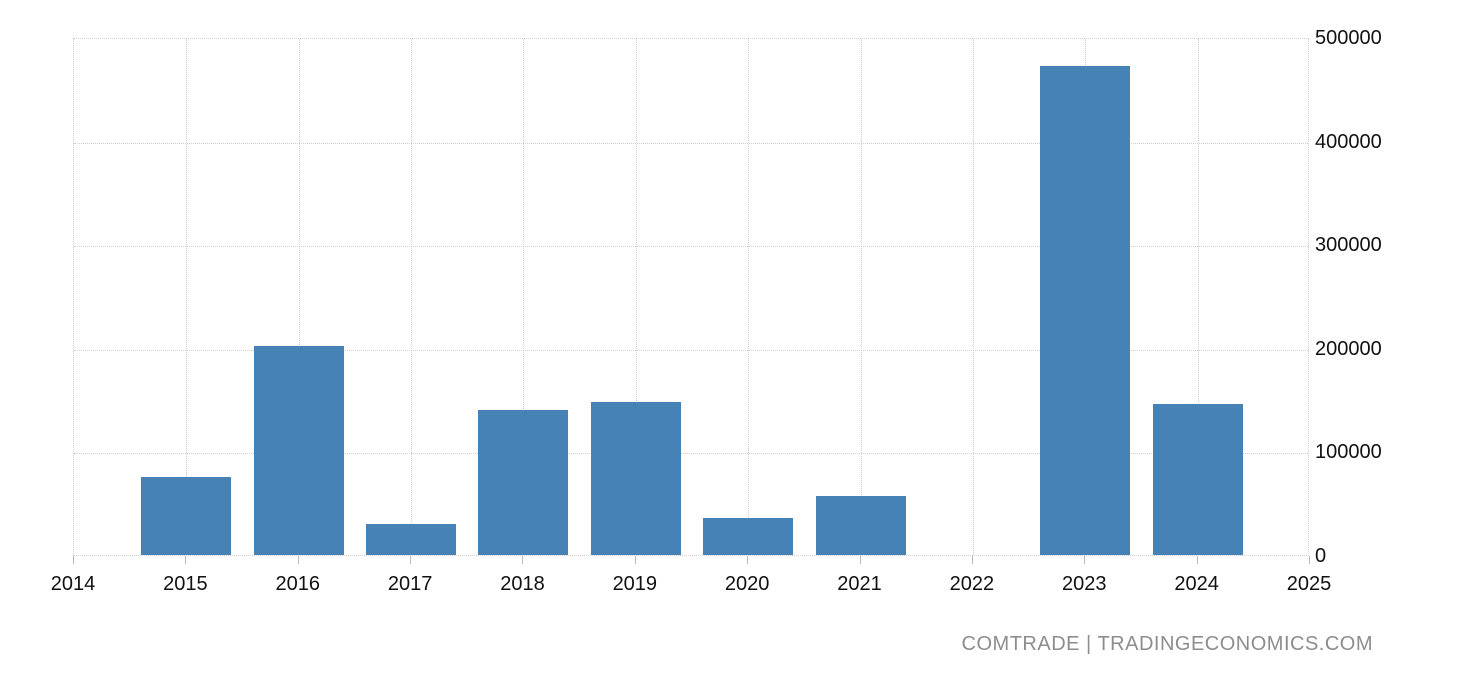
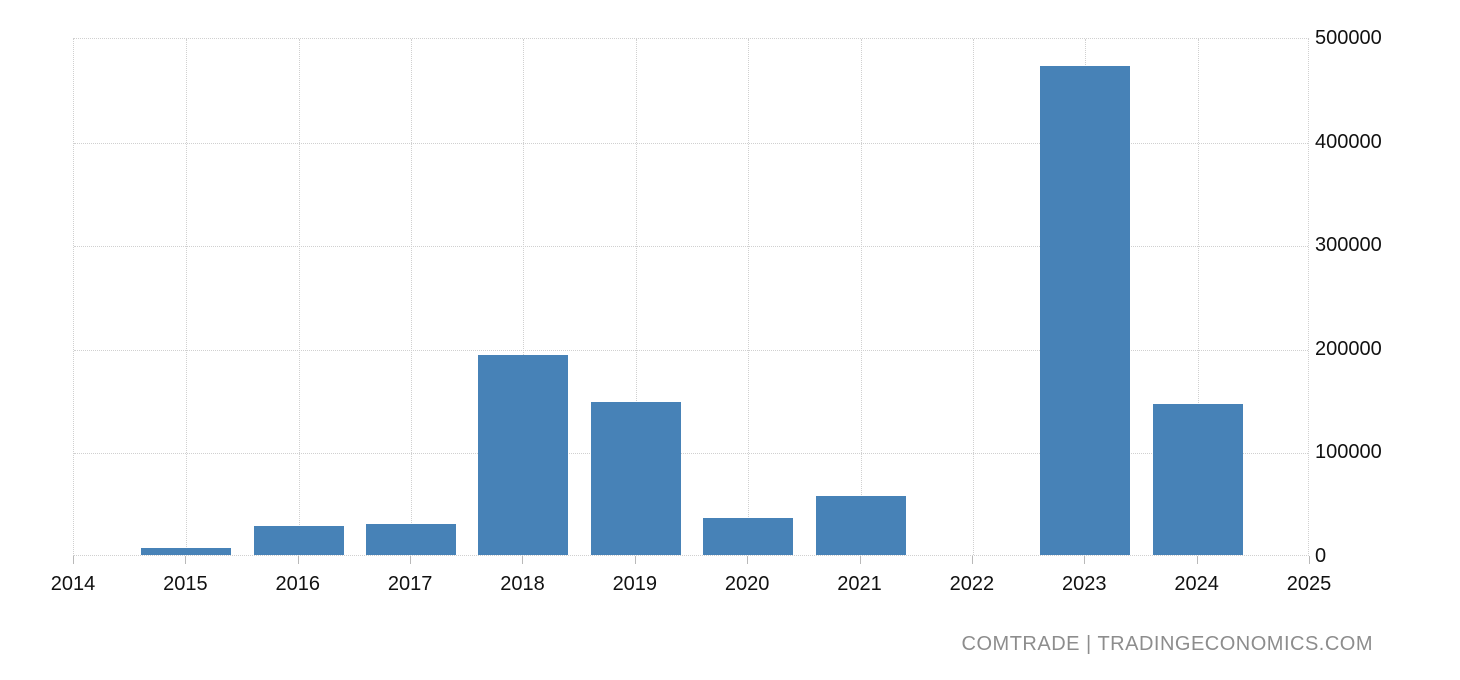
2015: 75000 -> 7000
2016: 202000 -> 28000
2018: 140000 -> 193000
